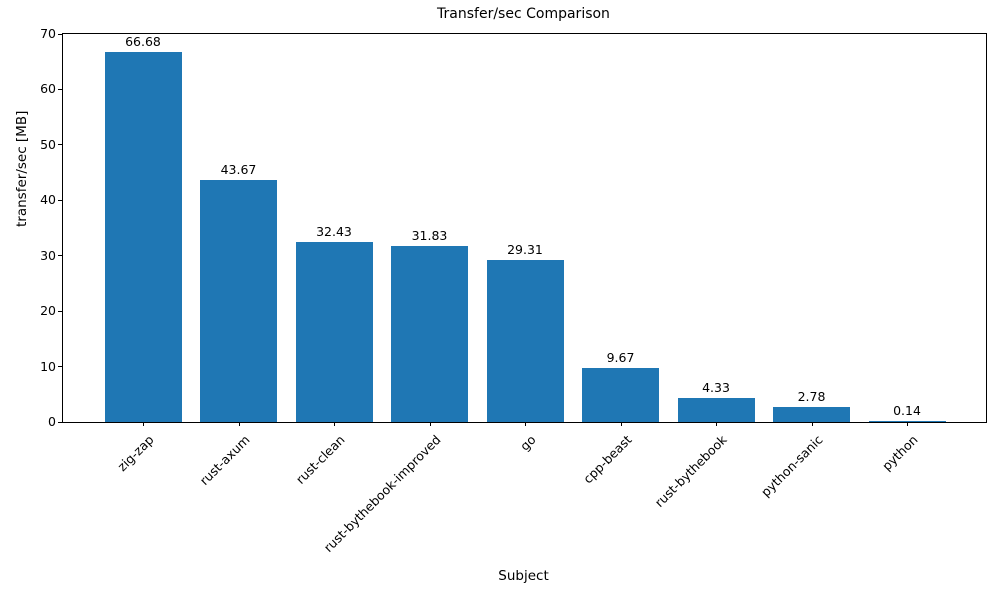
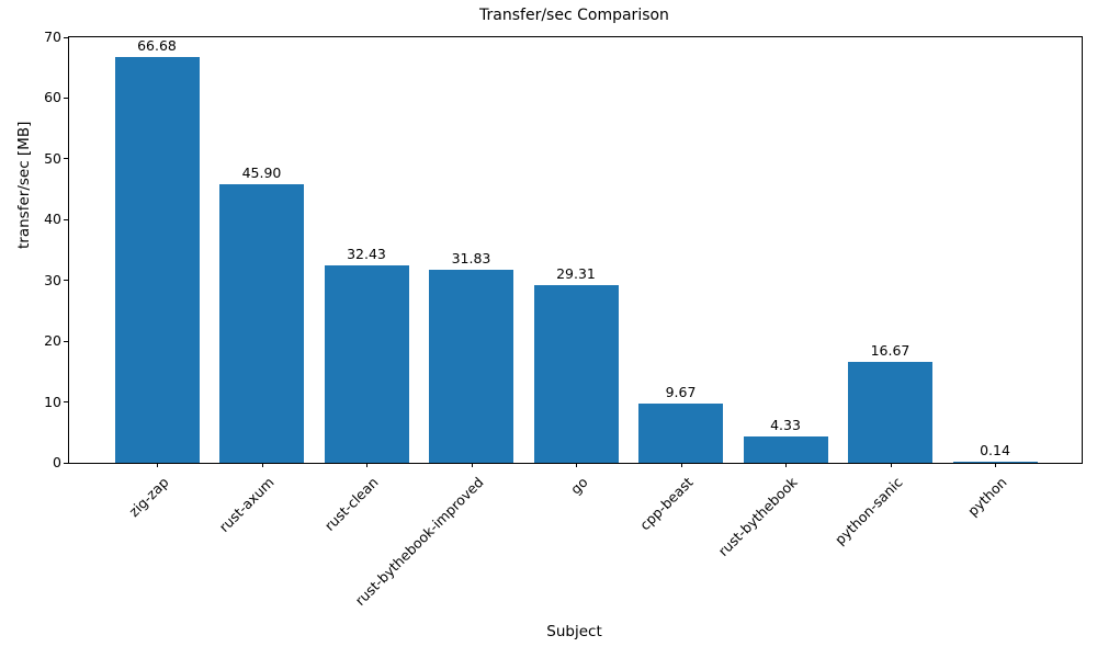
rust-axum: 43.67 -> 45.90
python-sanic: 2.78 -> 16.67
